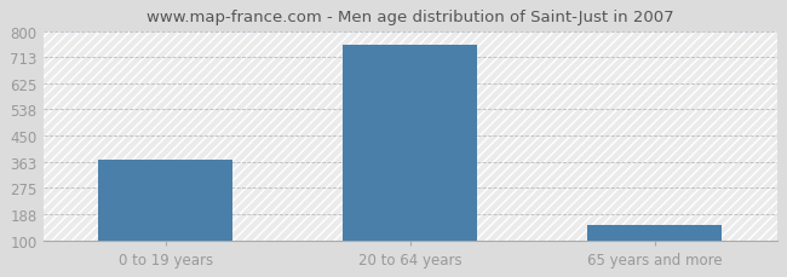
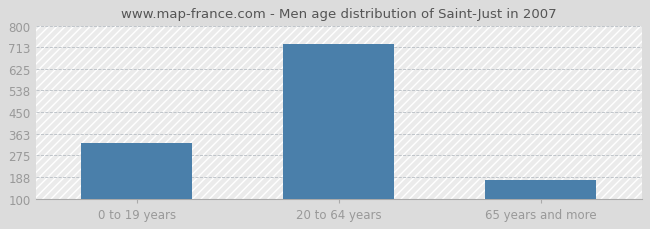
0 to 19 years: 370 -> 325
20 to 64 years: 755 -> 725
65 years and more: 150 -> 175
